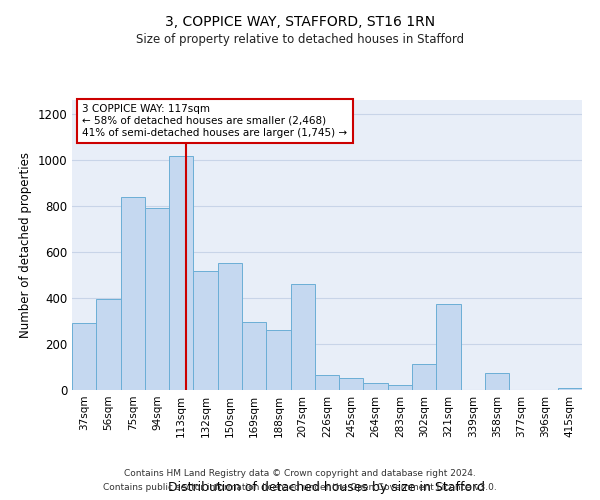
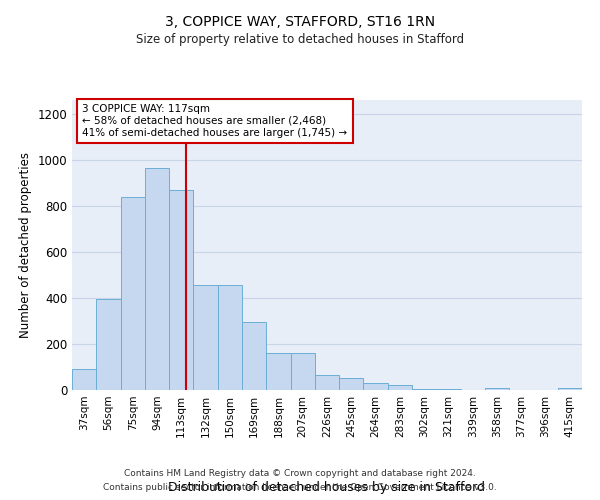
37sqm: 290 -> 90
94sqm: 790 -> 965
113sqm: 1015 -> 870
132sqm: 515 -> 455
150sqm: 550 -> 455
188sqm: 260 -> 160
207sqm: 460 -> 160
302sqm: 115 -> 5
321sqm: 375 -> 5
358sqm: 75 -> 10
